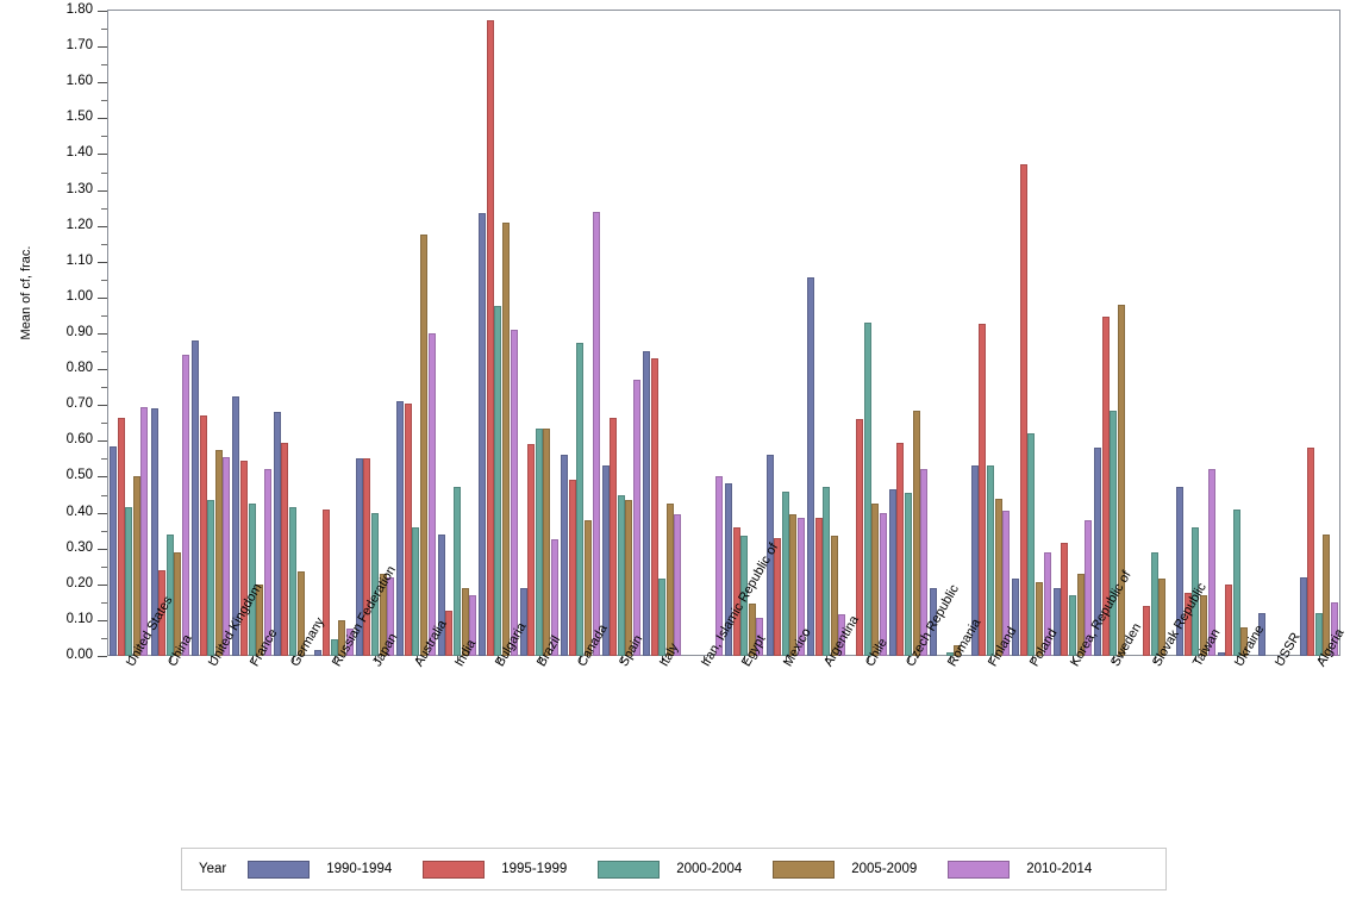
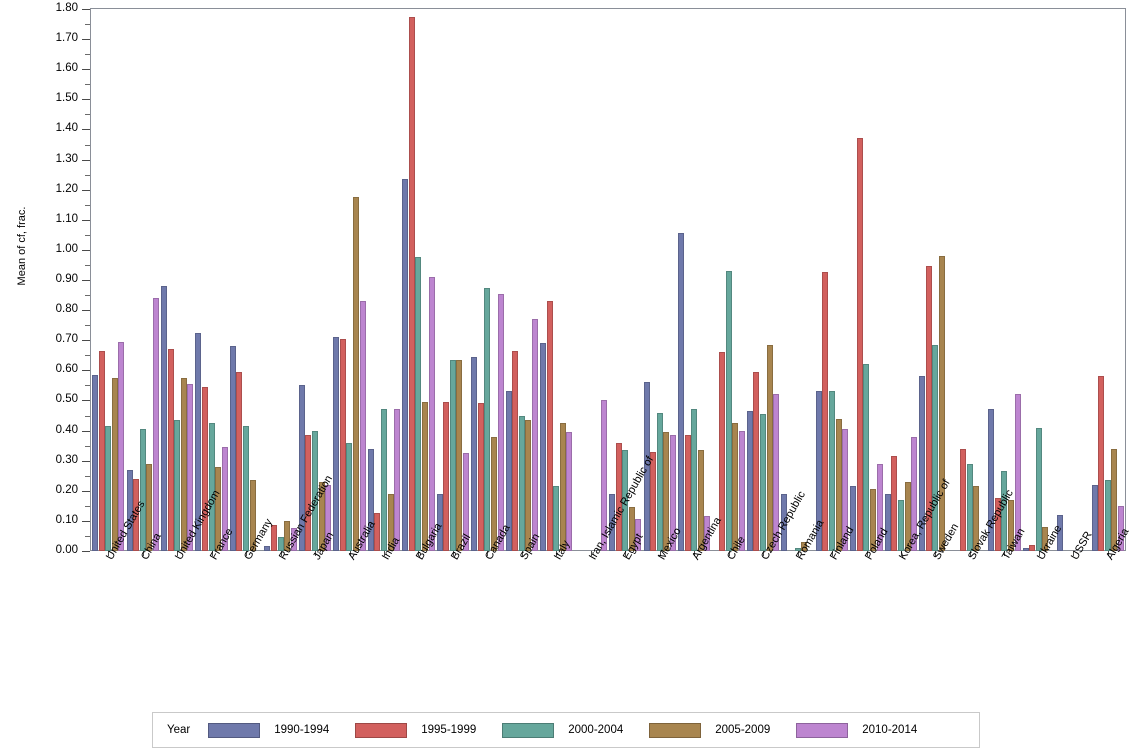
2005-2009/United States: 0.50 -> 0.57
1990-1994/China: 0.69 -> 0.27
2000-2004/China: 0.34 -> 0.41
2005-2009/France: 0.20 -> 0.28
2010-2014/France: 0.52 -> 0.34
1995-1999/Russian Federation: 0.41 -> 0.09
1995-1999/Japan: 0.55 -> 0.39
2010-2014/Australia: 0.90 -> 0.83
2010-2014/India: 0.17 -> 0.47
2005-2009/Bulgaria: 1.21 -> 0.49
1995-1999/Brazil: 0.59 -> 0.49
1990-1994/Canada: 0.56 -> 0.65
2010-2014/Canada: 1.24 -> 0.85
1990-1994/Italy: 0.85 -> 0.69
1990-1994/Egypt: 0.48 -> 0.19
1995-1999/Slovak Republic: 0.14 -> 0.34
2000-2004/Taiwan: 0.36 -> 0.27
1995-1999/Ukraine: 0.20 -> 0.02
2000-2004/Algeria: 0.12 -> 0.23
